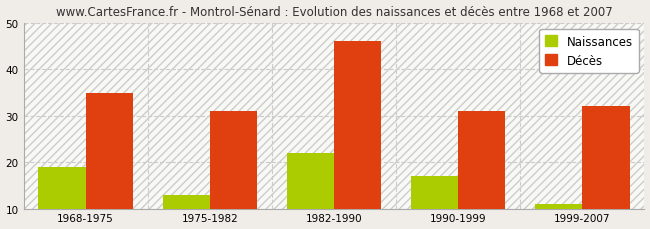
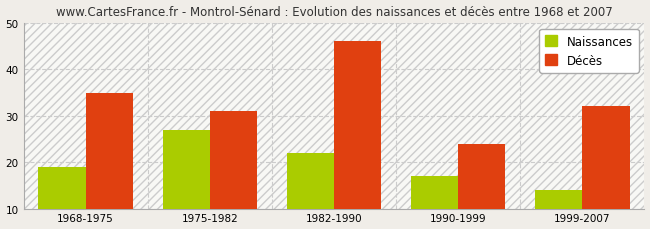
Naissances/1975-1982: 13 -> 27
Décès/1990-1999: 31 -> 24
Naissances/1999-2007: 11 -> 14
